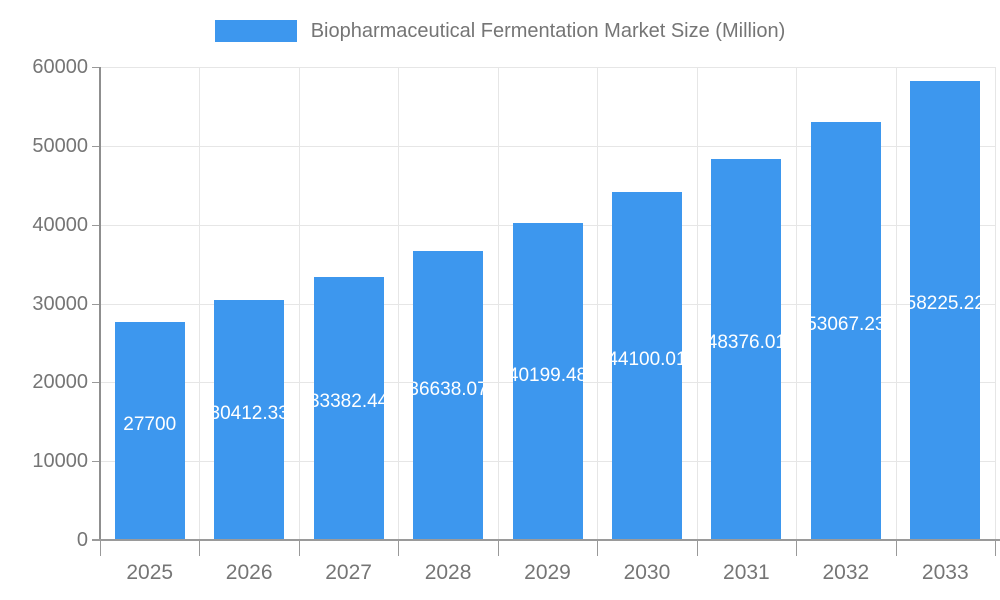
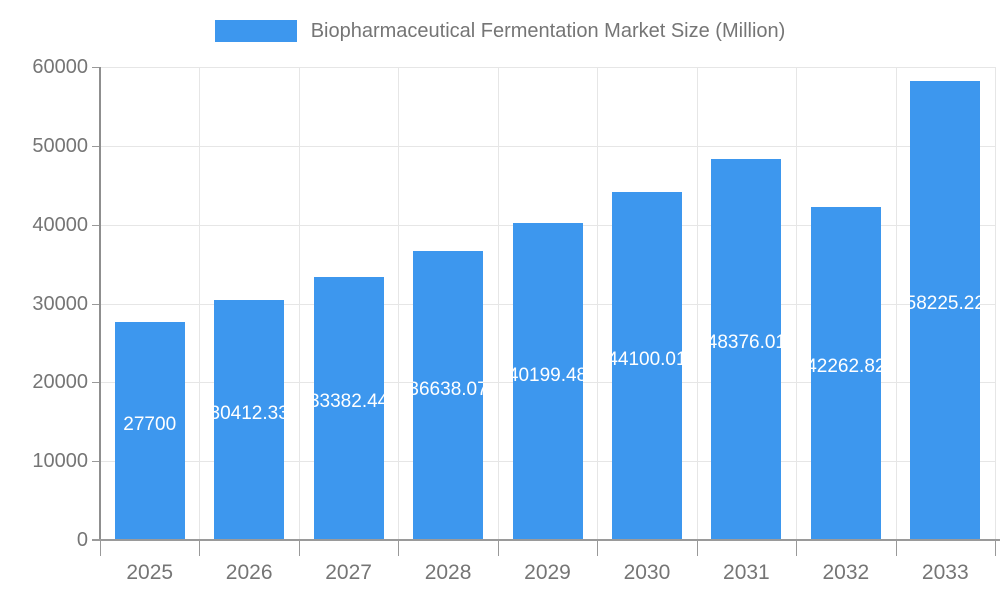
2032: 53067.23 -> 42262.82
